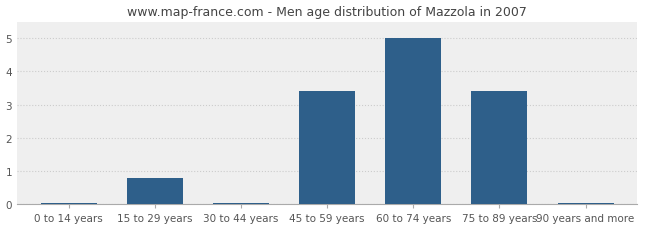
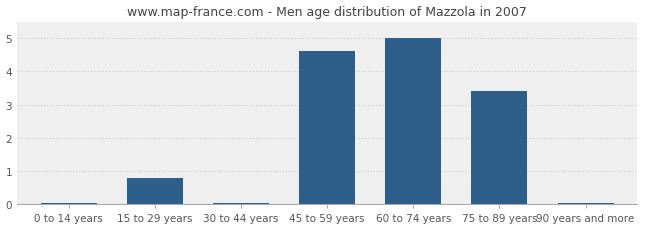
45 to 59 years: 3.40 -> 4.60
